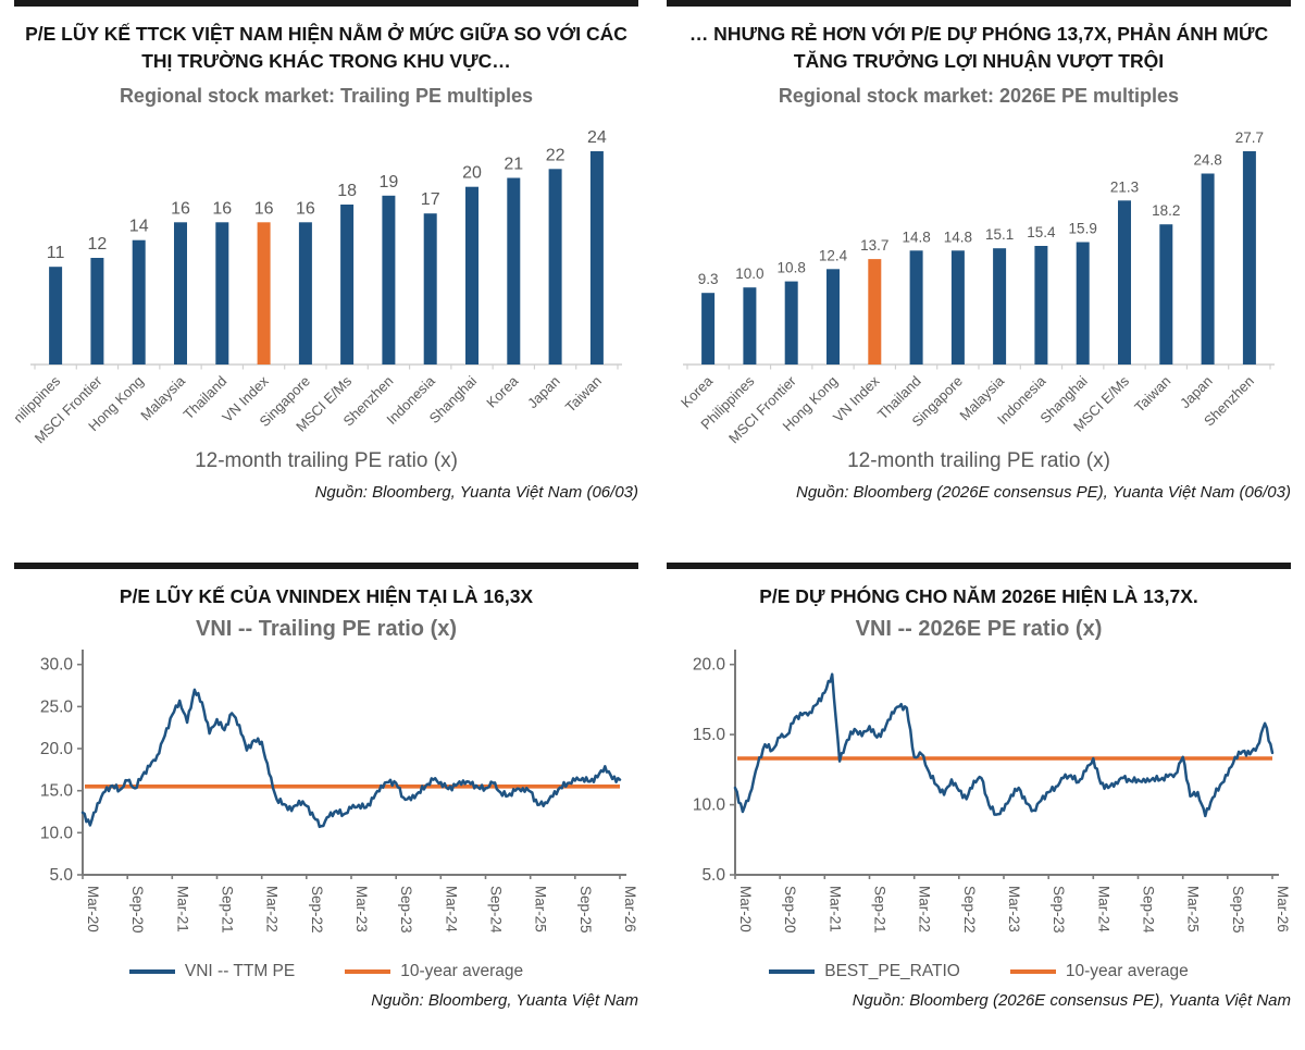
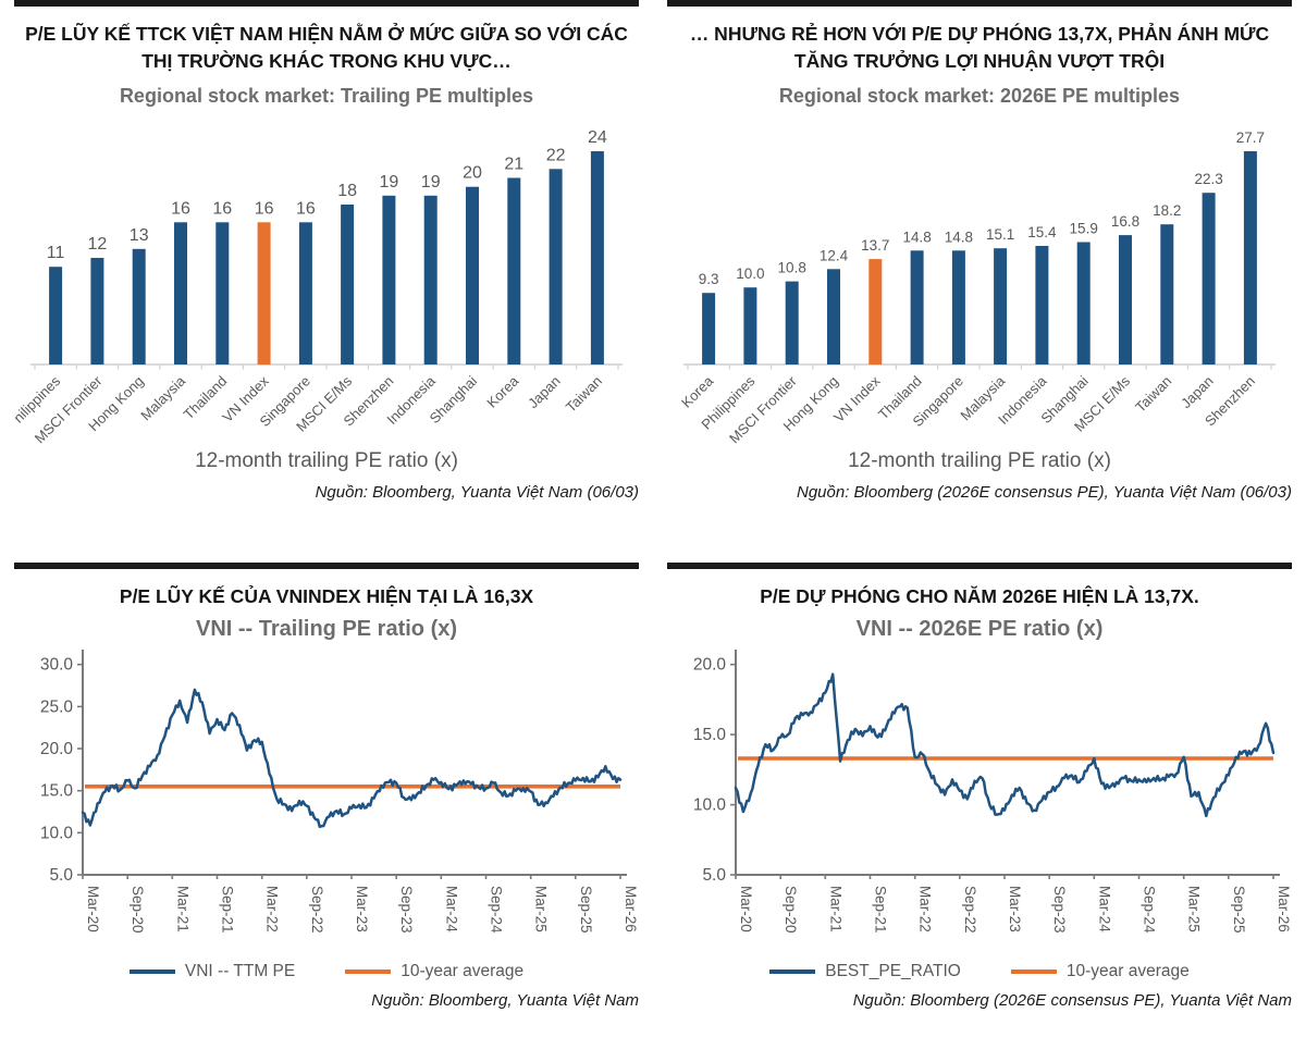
Regional stock market: Trailing PE multiples/Hong Kong: 14 -> 13
Regional stock market: Trailing PE multiples/Indonesia: 17 -> 19
Regional stock market: 2026E PE multiples/MSCI E/Ms: 21.3 -> 16.8
Regional stock market: 2026E PE multiples/Japan: 24.8 -> 22.3
